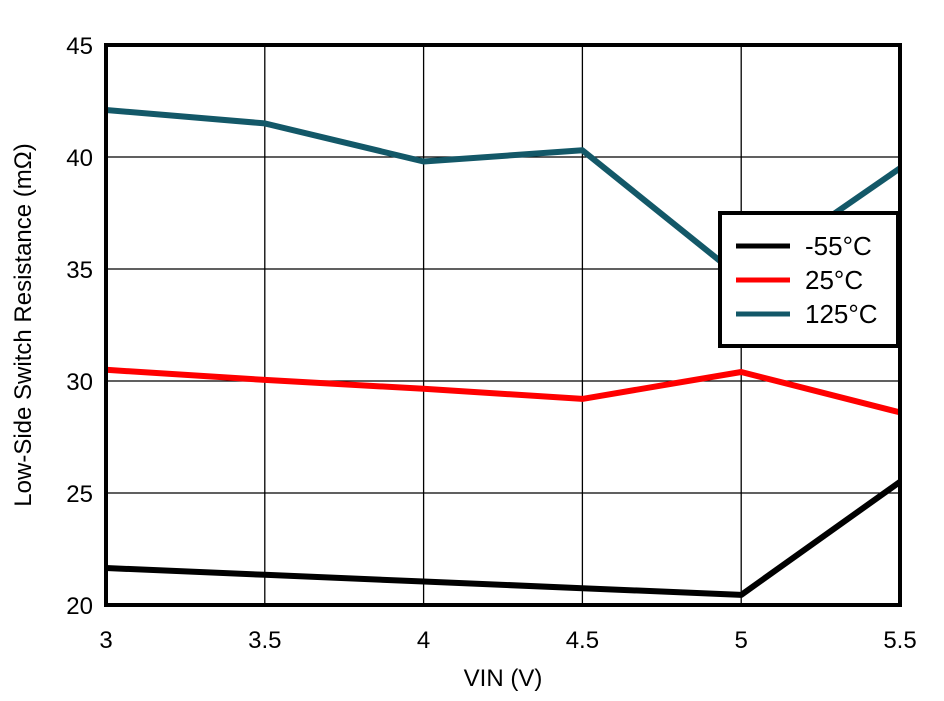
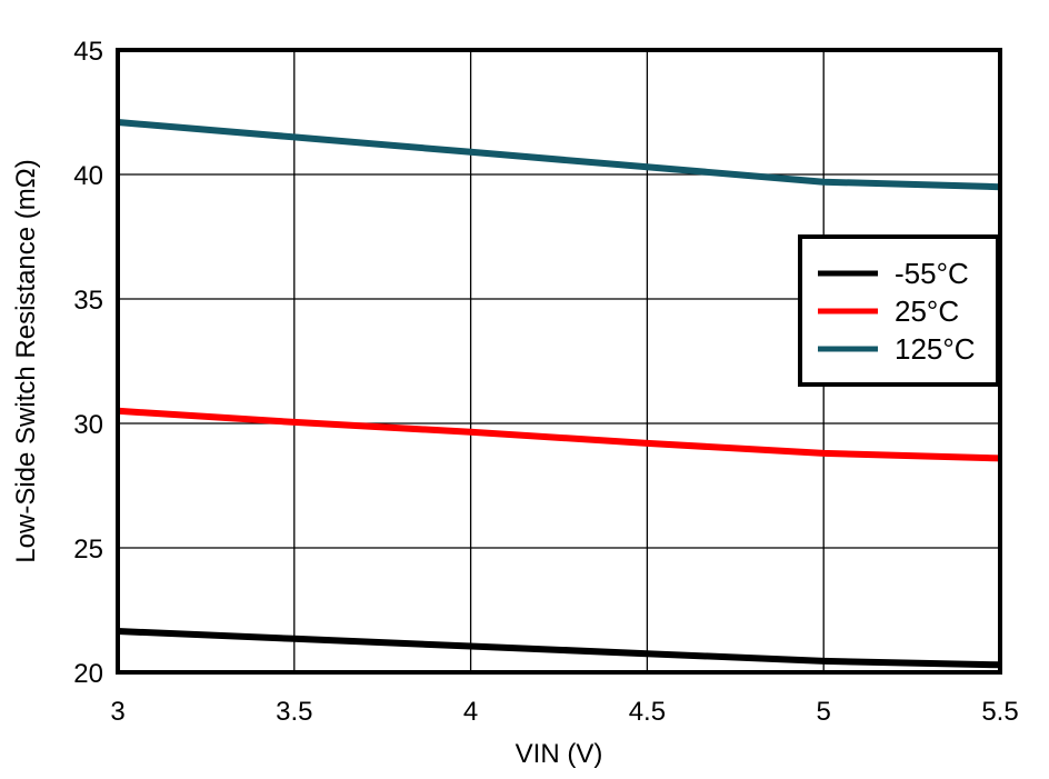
125°C/4: 39.8 -> 40.9
25°C/5: 30.4 -> 28.8
125°C/5: 34.6 -> 39.7
-55°C/5.5: 25.5 -> 20.3
